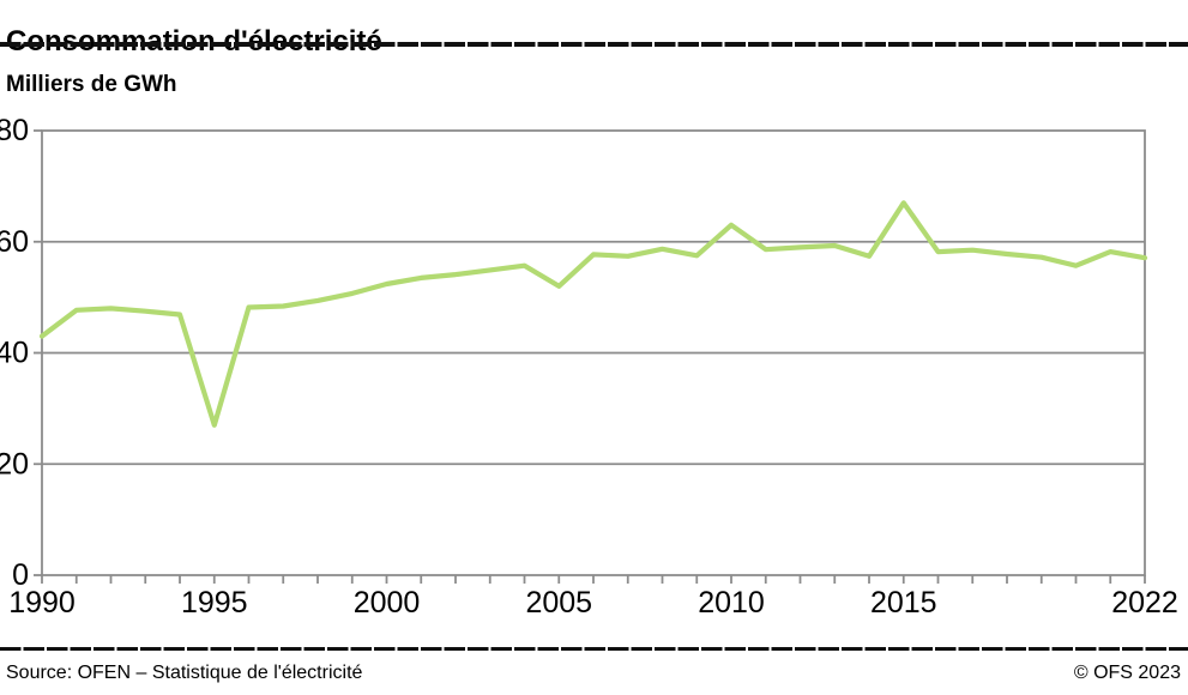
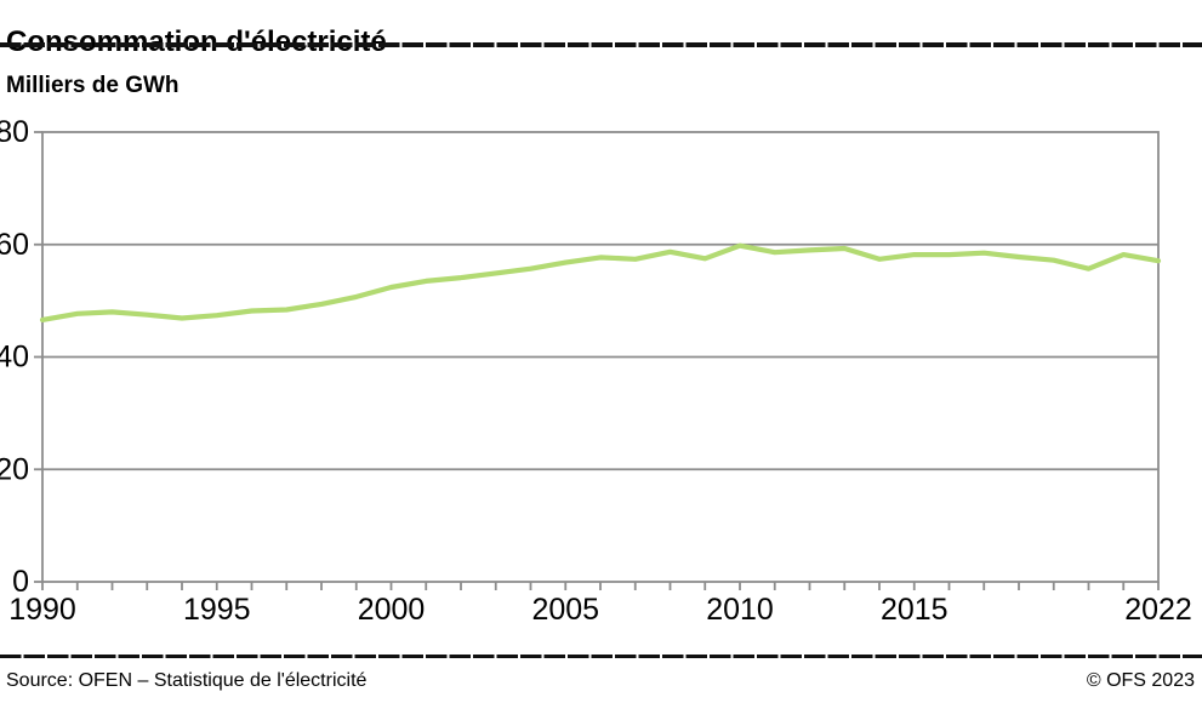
1990: 43 -> 47
1995: 27 -> 47
2005: 52 -> 57
2010: 63 -> 60
2015: 67 -> 58
